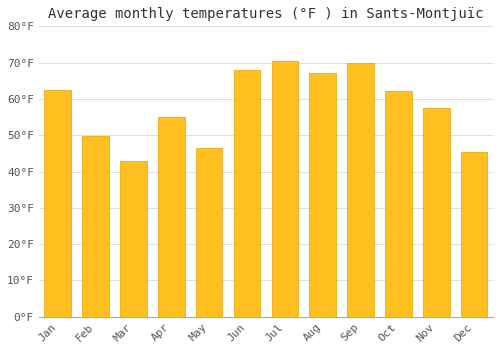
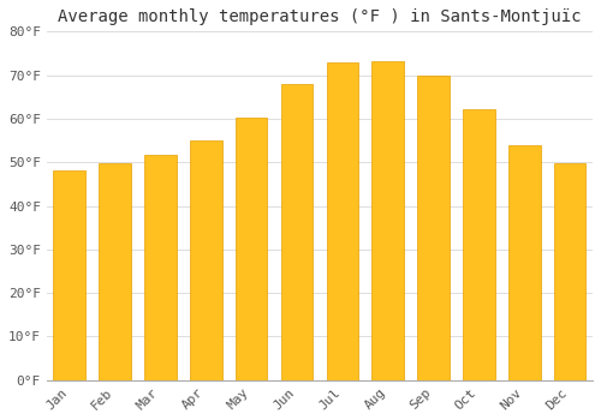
Jan: 62.5°F -> 48.2°F
Mar: 43.0°F -> 51.8°F
May: 46.5°F -> 60.3°F
Jul: 70.5°F -> 73.0°F
Aug: 67.0°F -> 73.2°F
Nov: 57.5°F -> 53.8°F
Dec: 45.5°F -> 49.8°F
